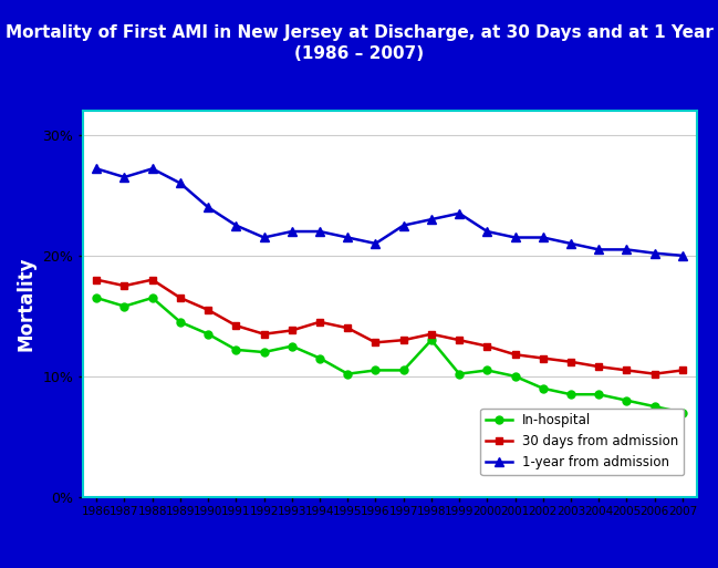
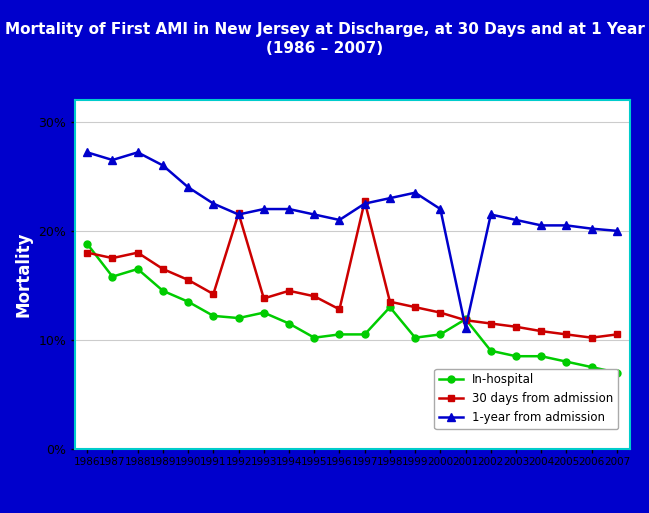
In-hospital/1986: 16.5% -> 18.8%
30 days from admission/1992: 13.5% -> 21.6%
30 days from admission/1997: 13.0% -> 22.7%
In-hospital/2001: 10.0% -> 11.9%
1-year from admission/2001: 21.5% -> 11.1%
